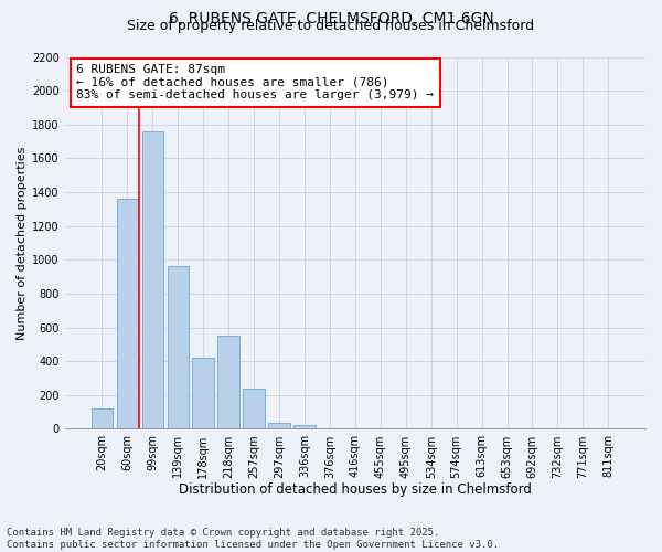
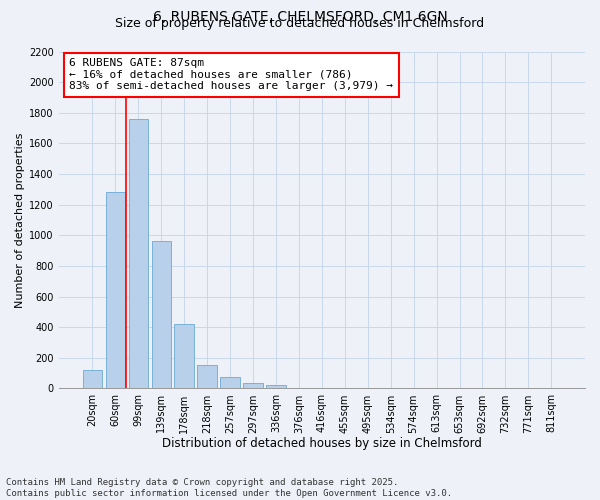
60sqm: 1360 -> 1280
218sqm: 550 -> 160
257sqm: 240 -> 80
